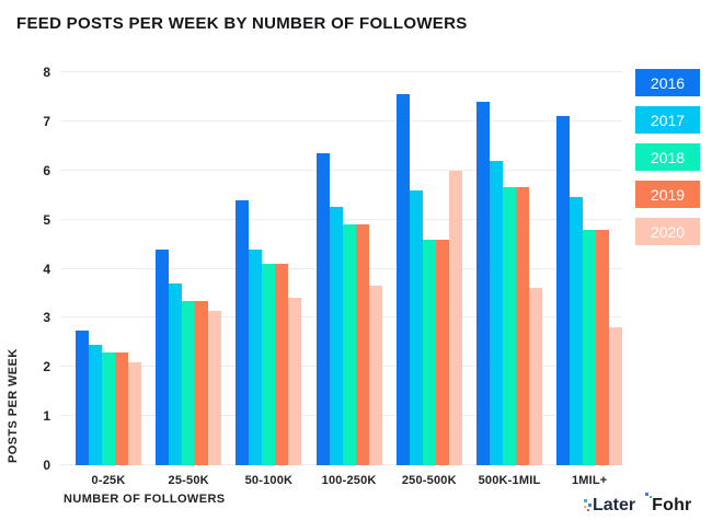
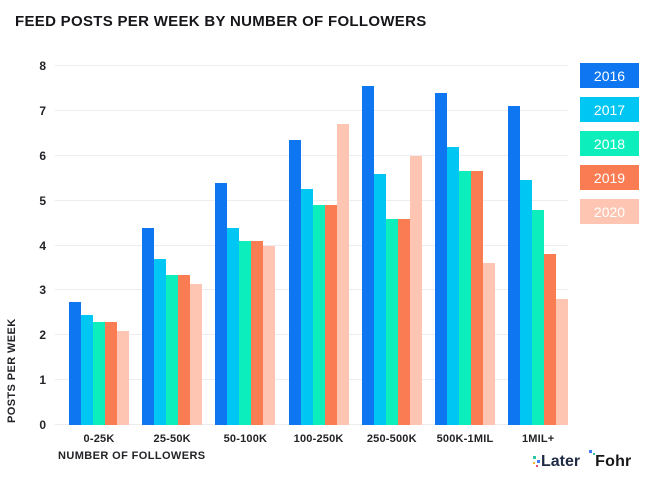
2020/50-100K: 3.4 -> 4.0
2020/100-250K: 3.6 -> 6.7
2019/1MIL+: 4.8 -> 3.8
